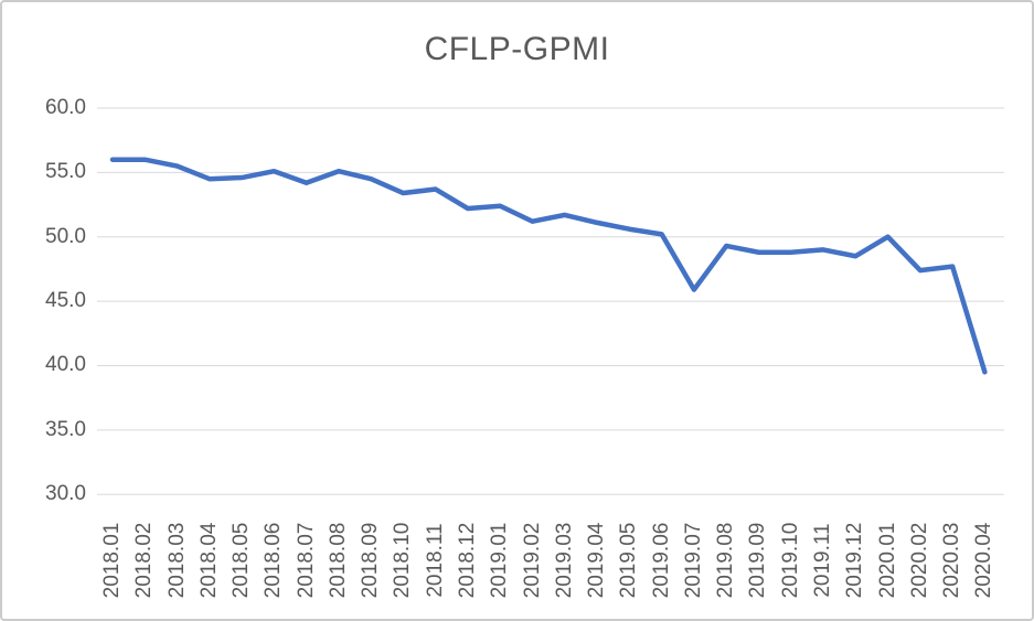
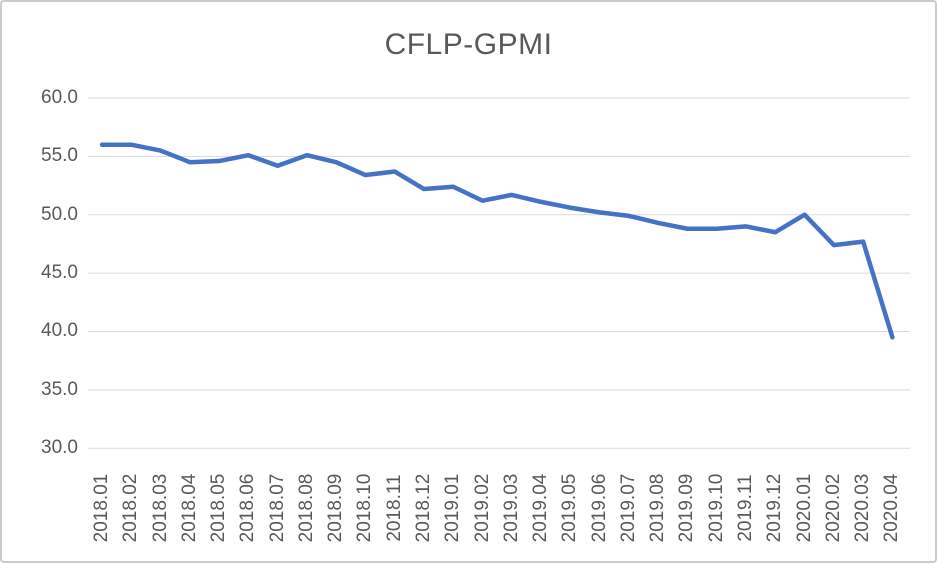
2019.07: 45.9 -> 49.9
